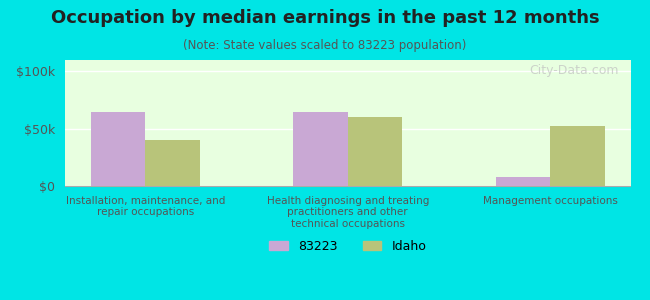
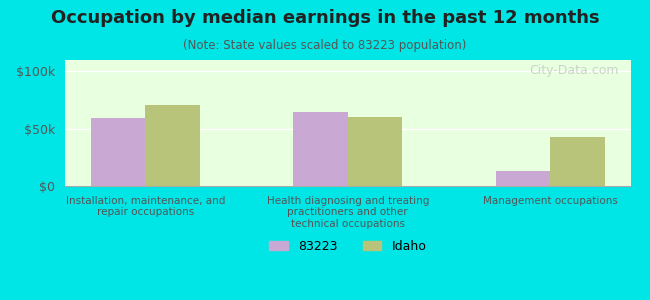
83223/Installation, maintenance, and repair occupations: $65k -> $59k
Idaho/Installation, maintenance, and repair occupations: $40k -> $71k
83223/Management occupations: $8k -> $13k
Idaho/Management occupations: $52k -> $43k
